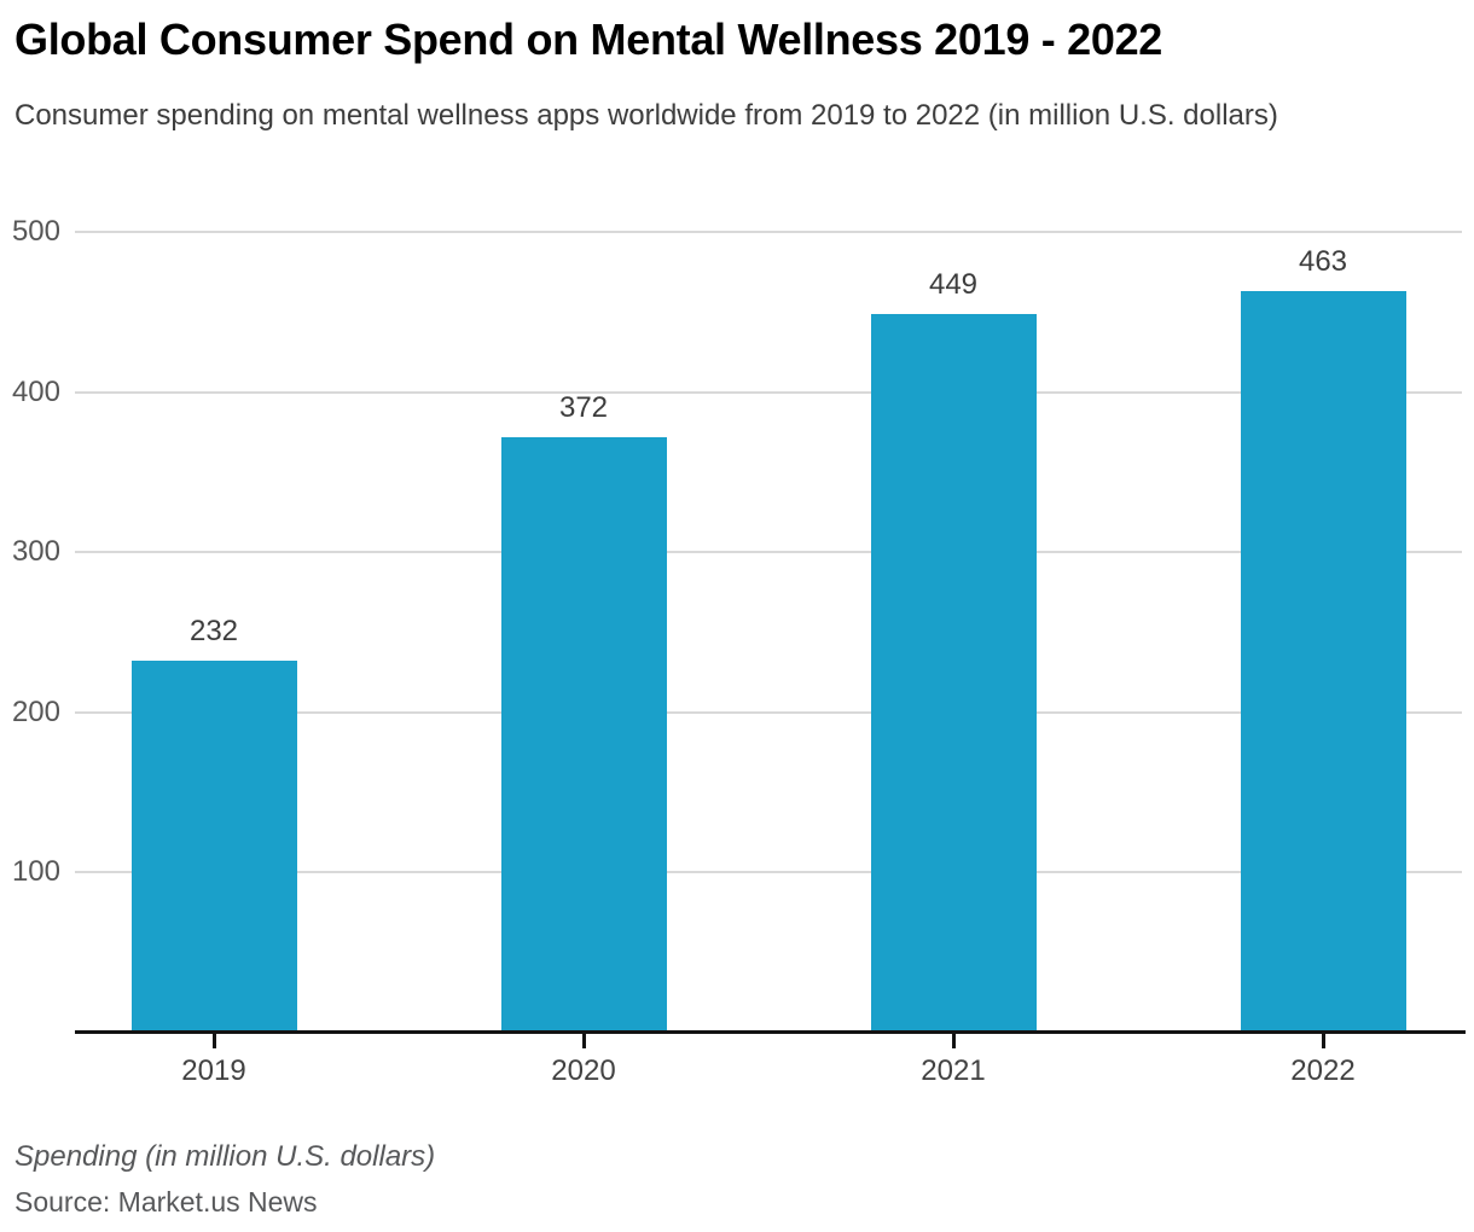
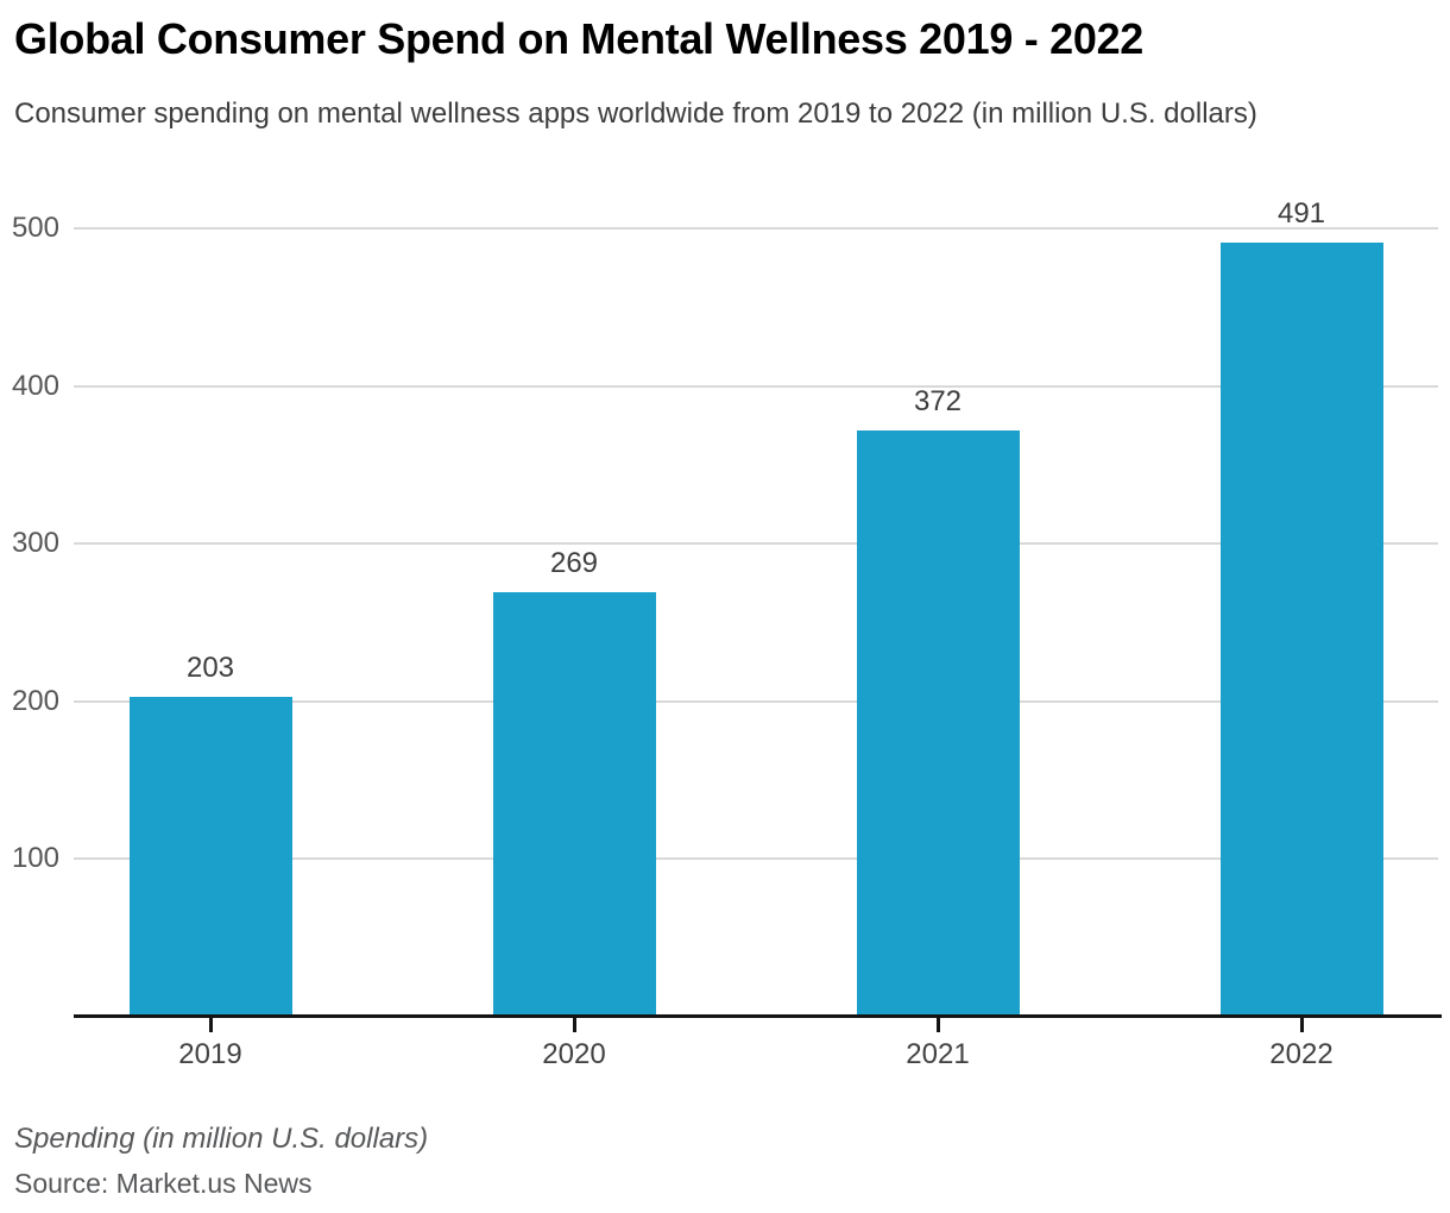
2019: 232 -> 203
2020: 372 -> 269
2021: 449 -> 372
2022: 463 -> 491
